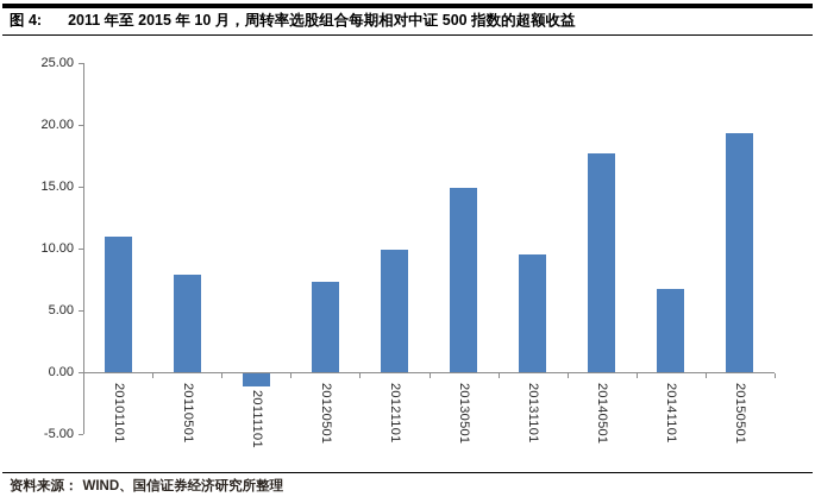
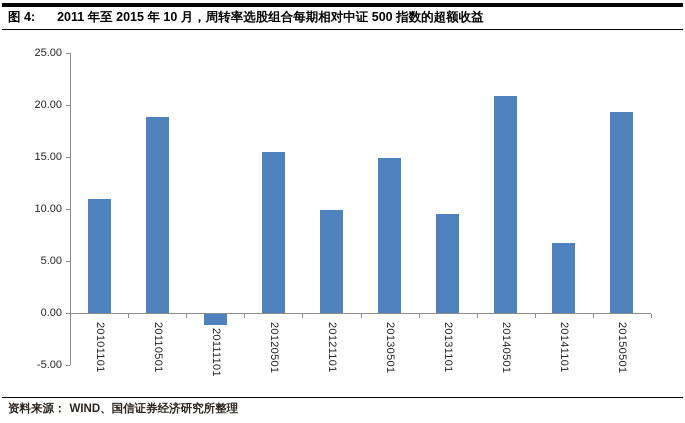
20110501: 7.9 -> 18.8
20120501: 7.3 -> 15.5
20140501: 17.7 -> 20.9
